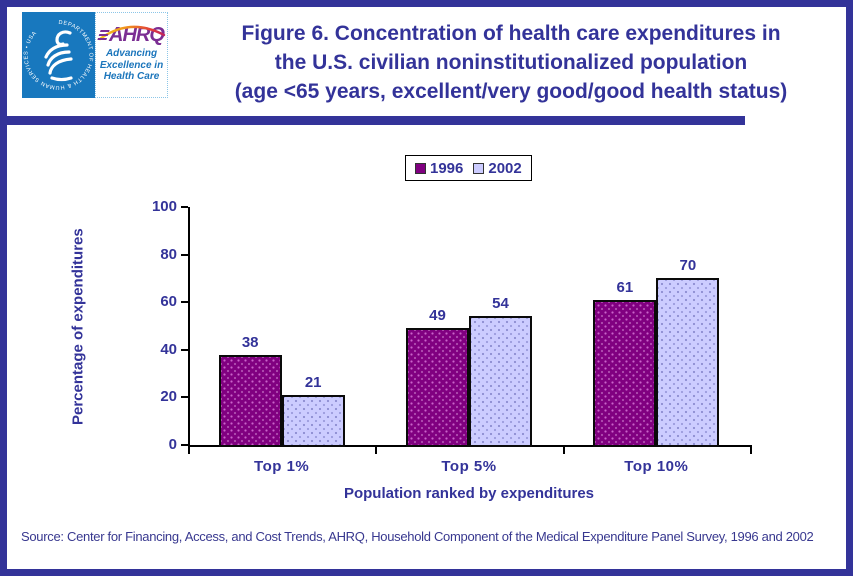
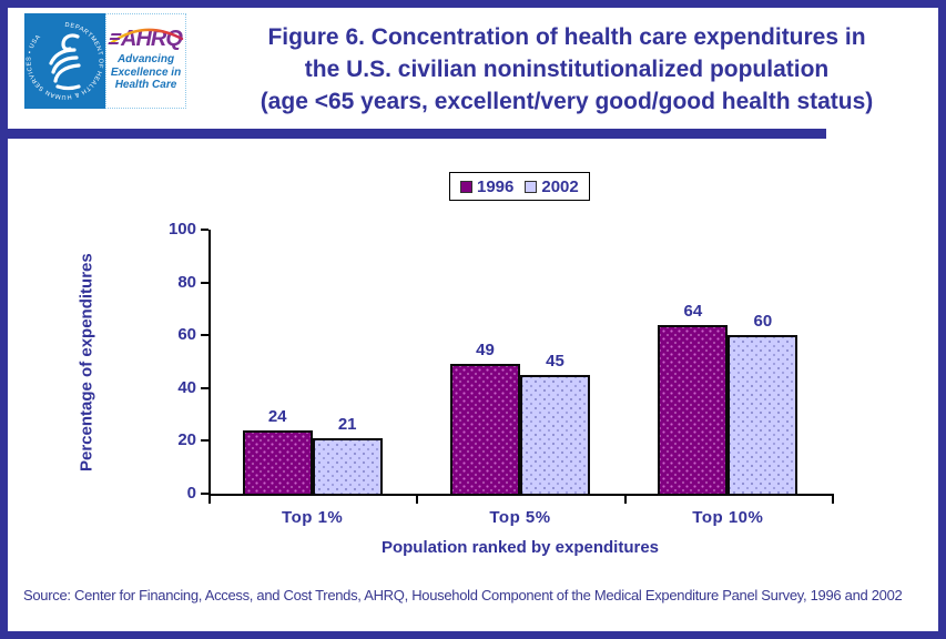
1996/Top 1%: 38 -> 24
2002/Top 5%: 54 -> 45
1996/Top 10%: 61 -> 64
2002/Top 10%: 70 -> 60
